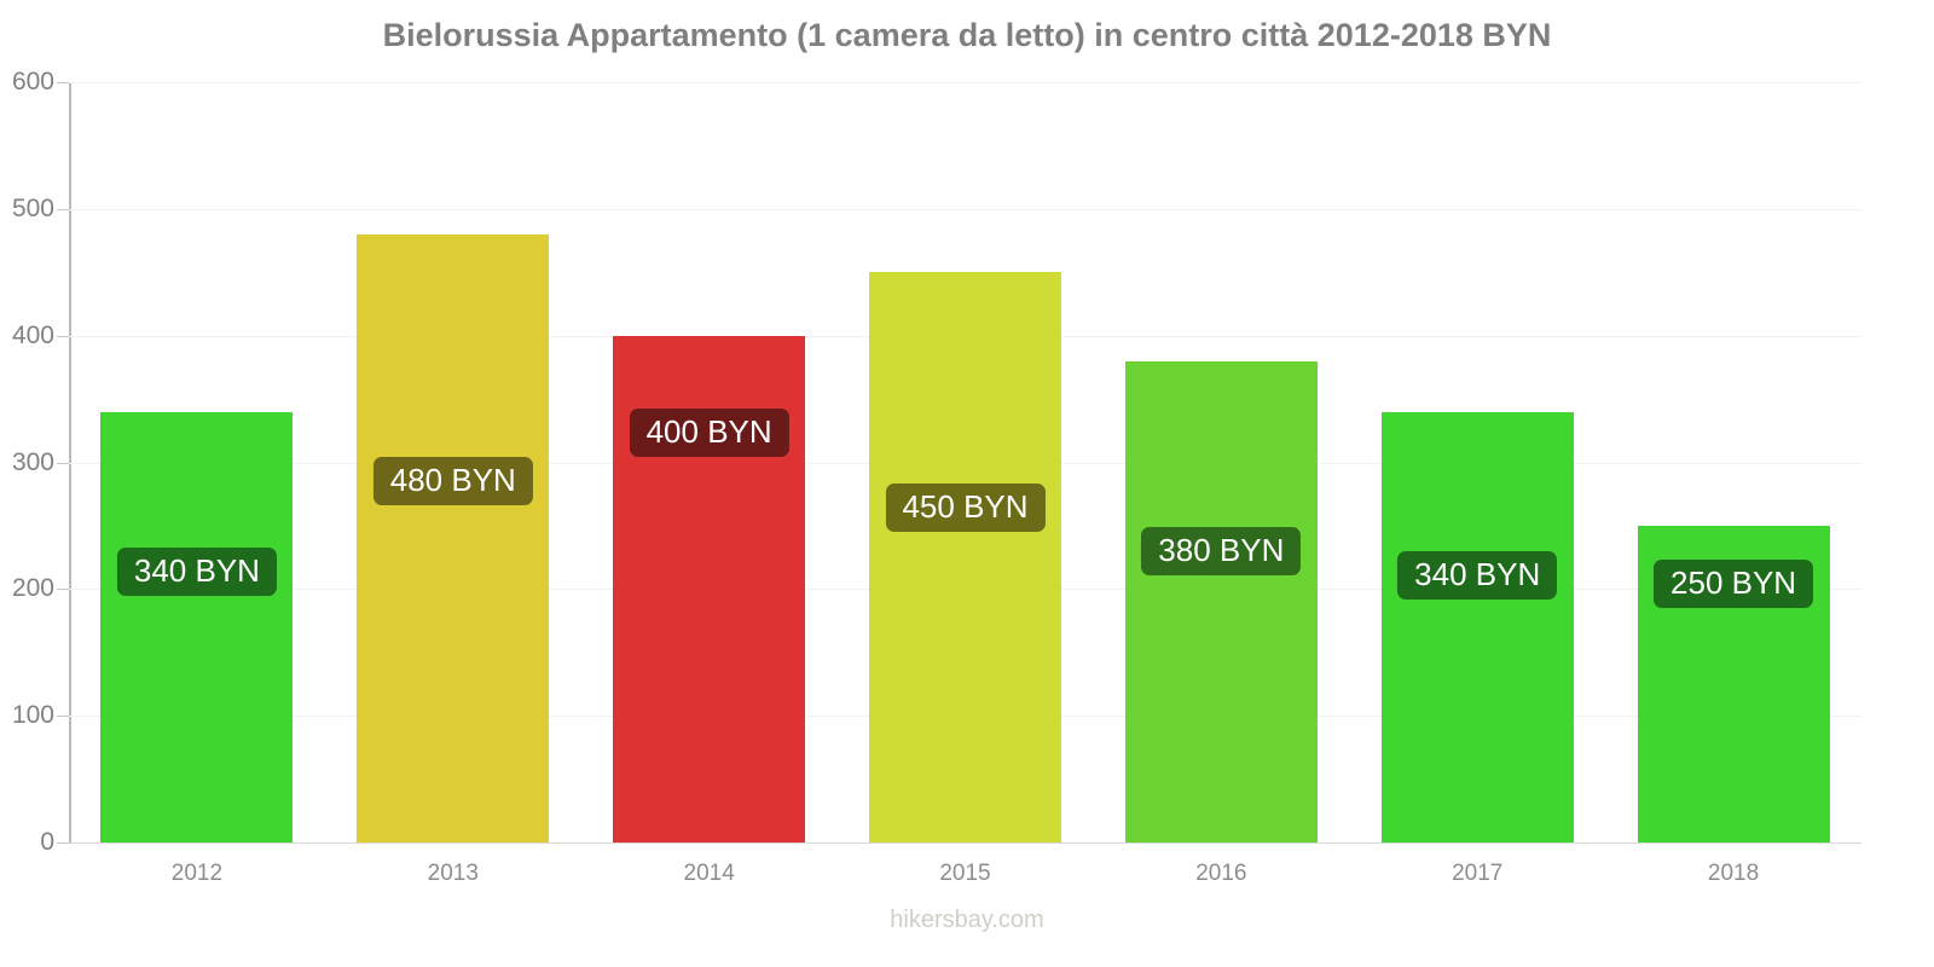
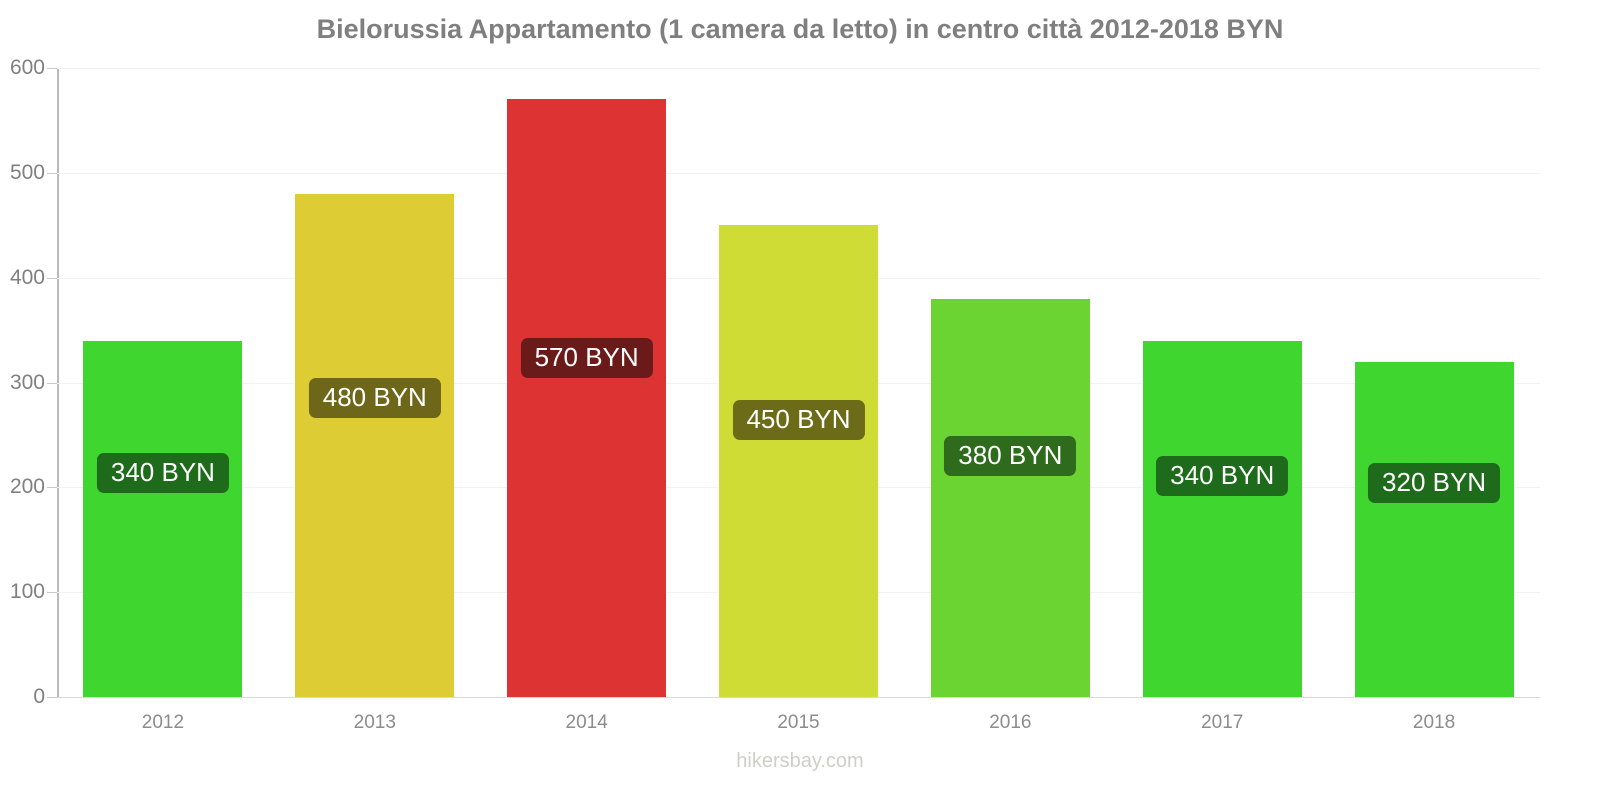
2014: 400 -> 570
2018: 250 -> 320
